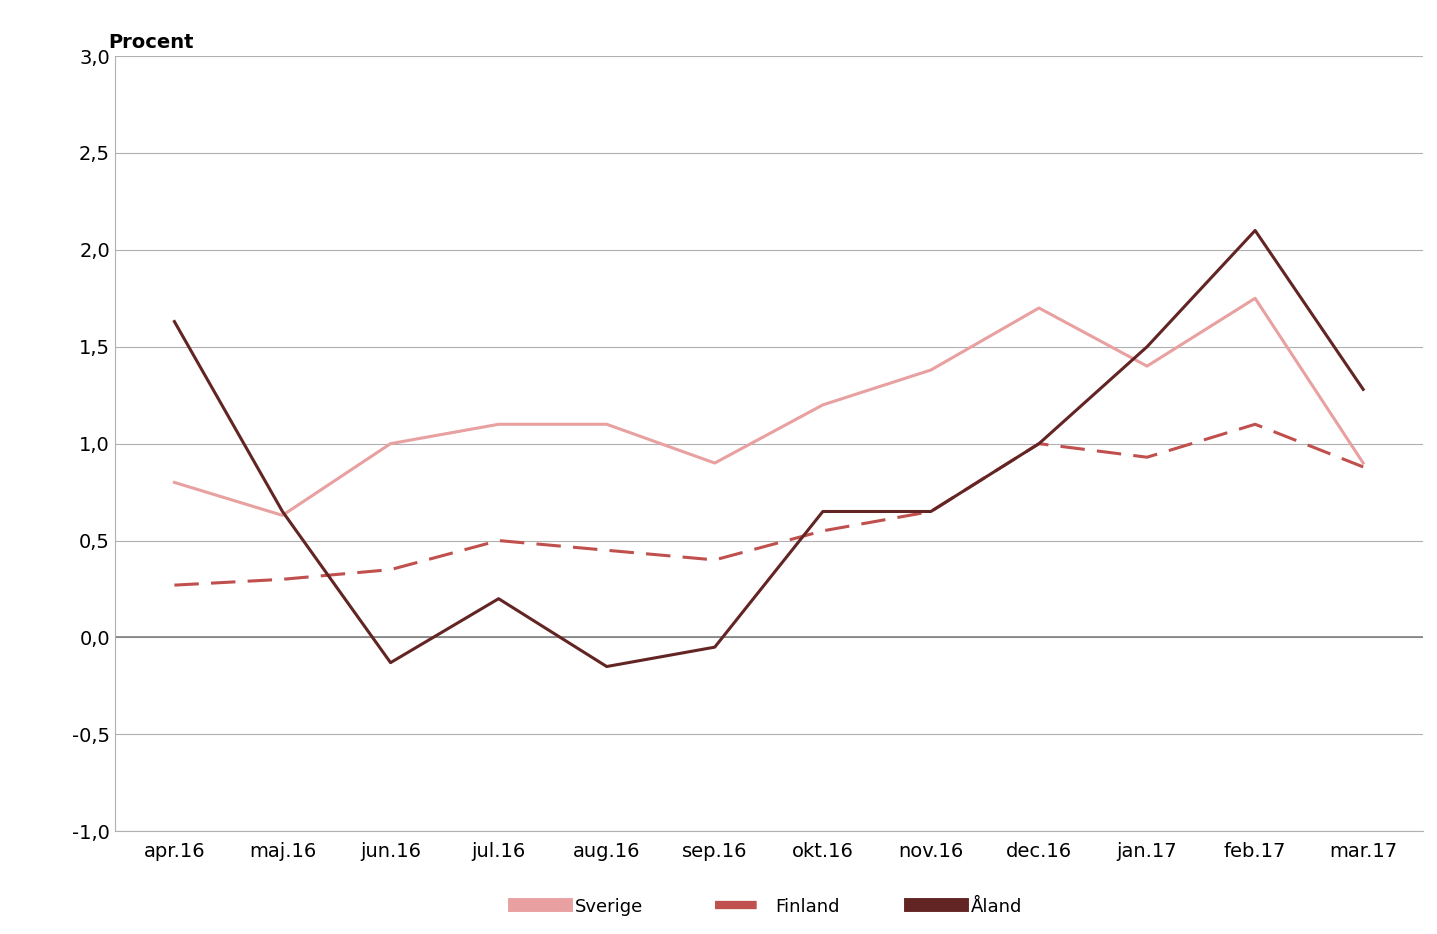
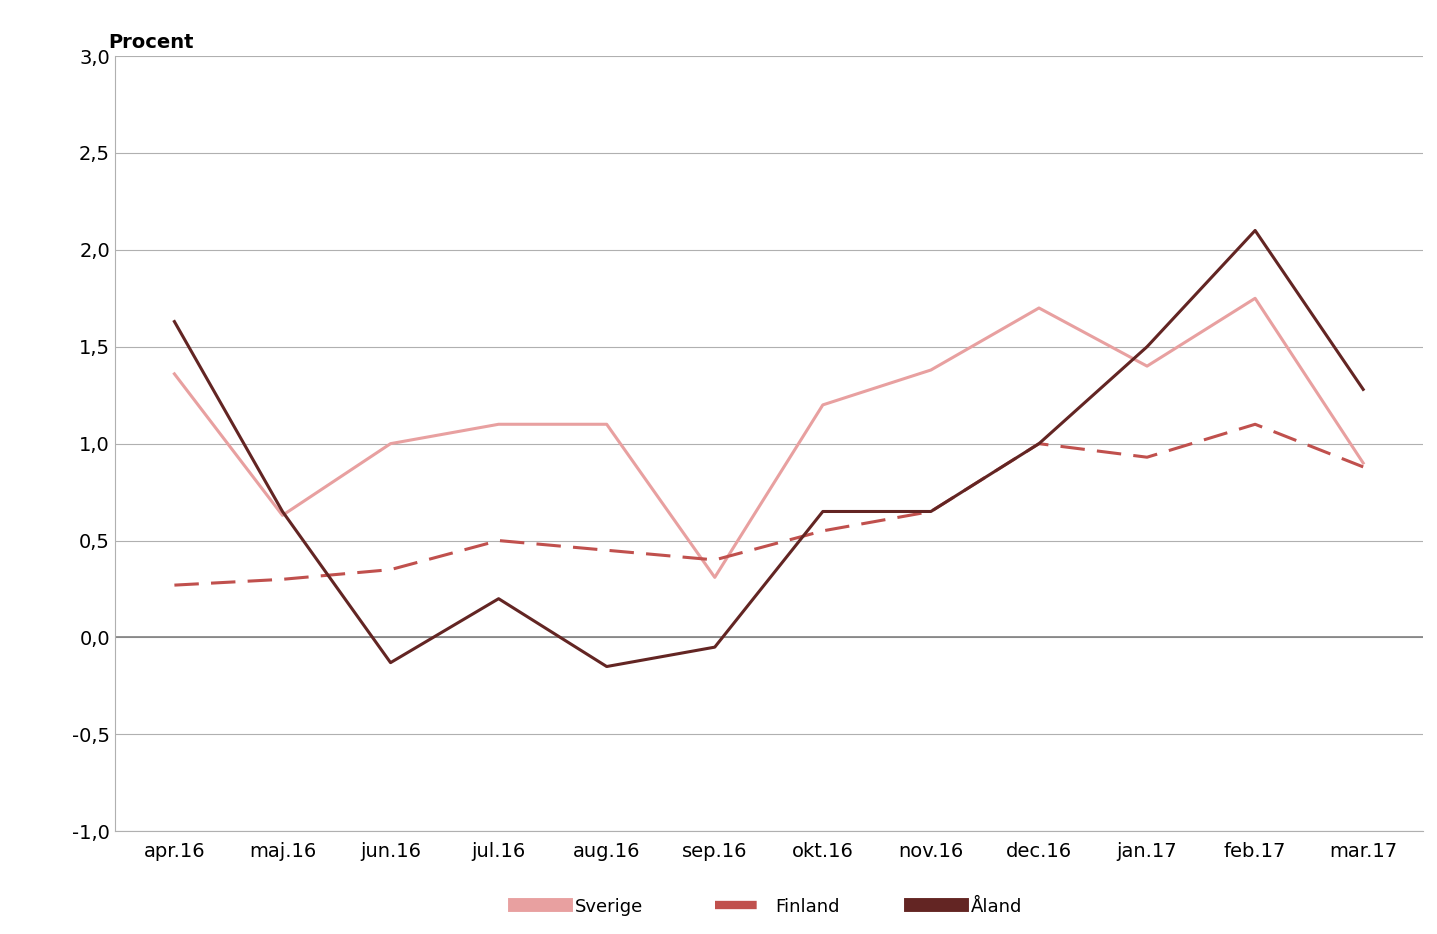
Sverige/apr.16: 0,80 -> 1,36
Sverige/sep.16: 0,90 -> 0,31
